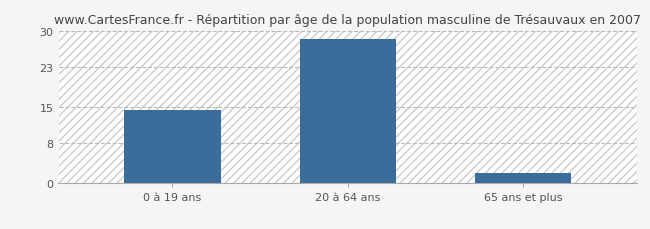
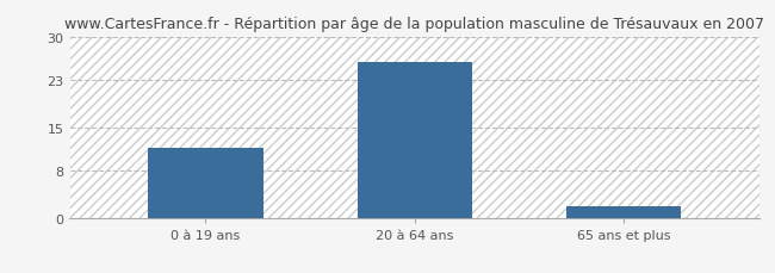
0 à 19 ans: 14.5 -> 11.6
20 à 64 ans: 28.5 -> 25.8
